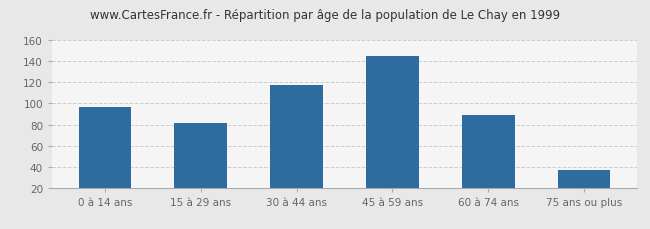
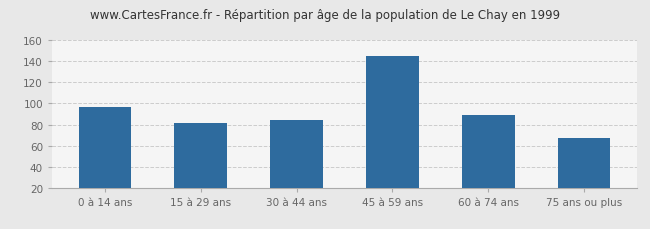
30 à 44 ans: 118 -> 84
75 ans ou plus: 37 -> 67
